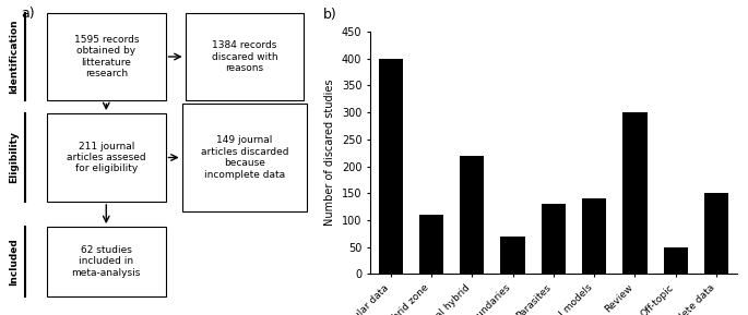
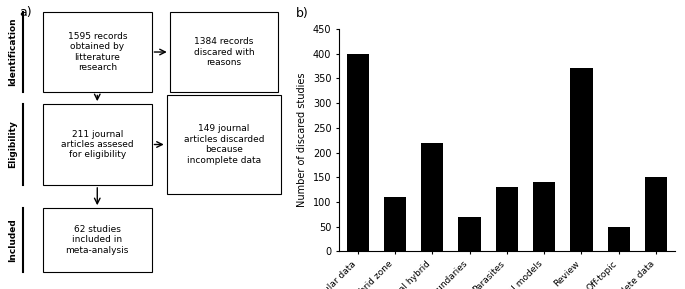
Review: 300 -> 370
